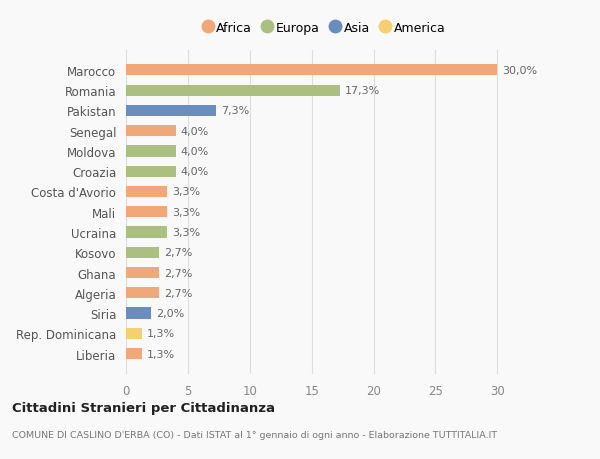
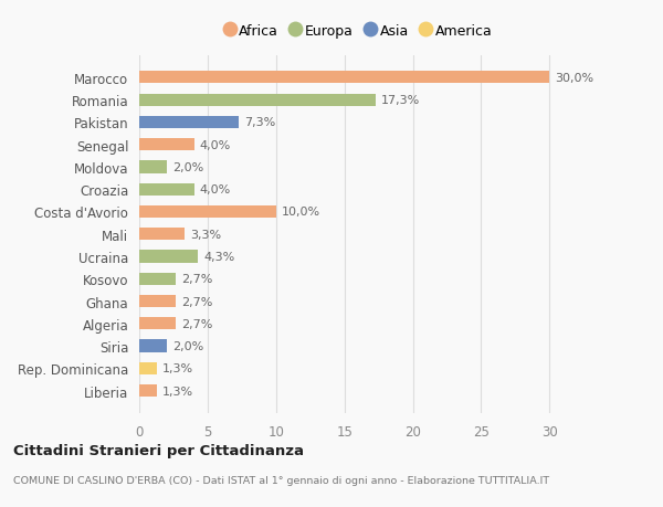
Moldova: 4,0% -> 2,0%
Costa d'Avorio: 3,3% -> 10,0%
Ucraina: 3,3% -> 4,3%
